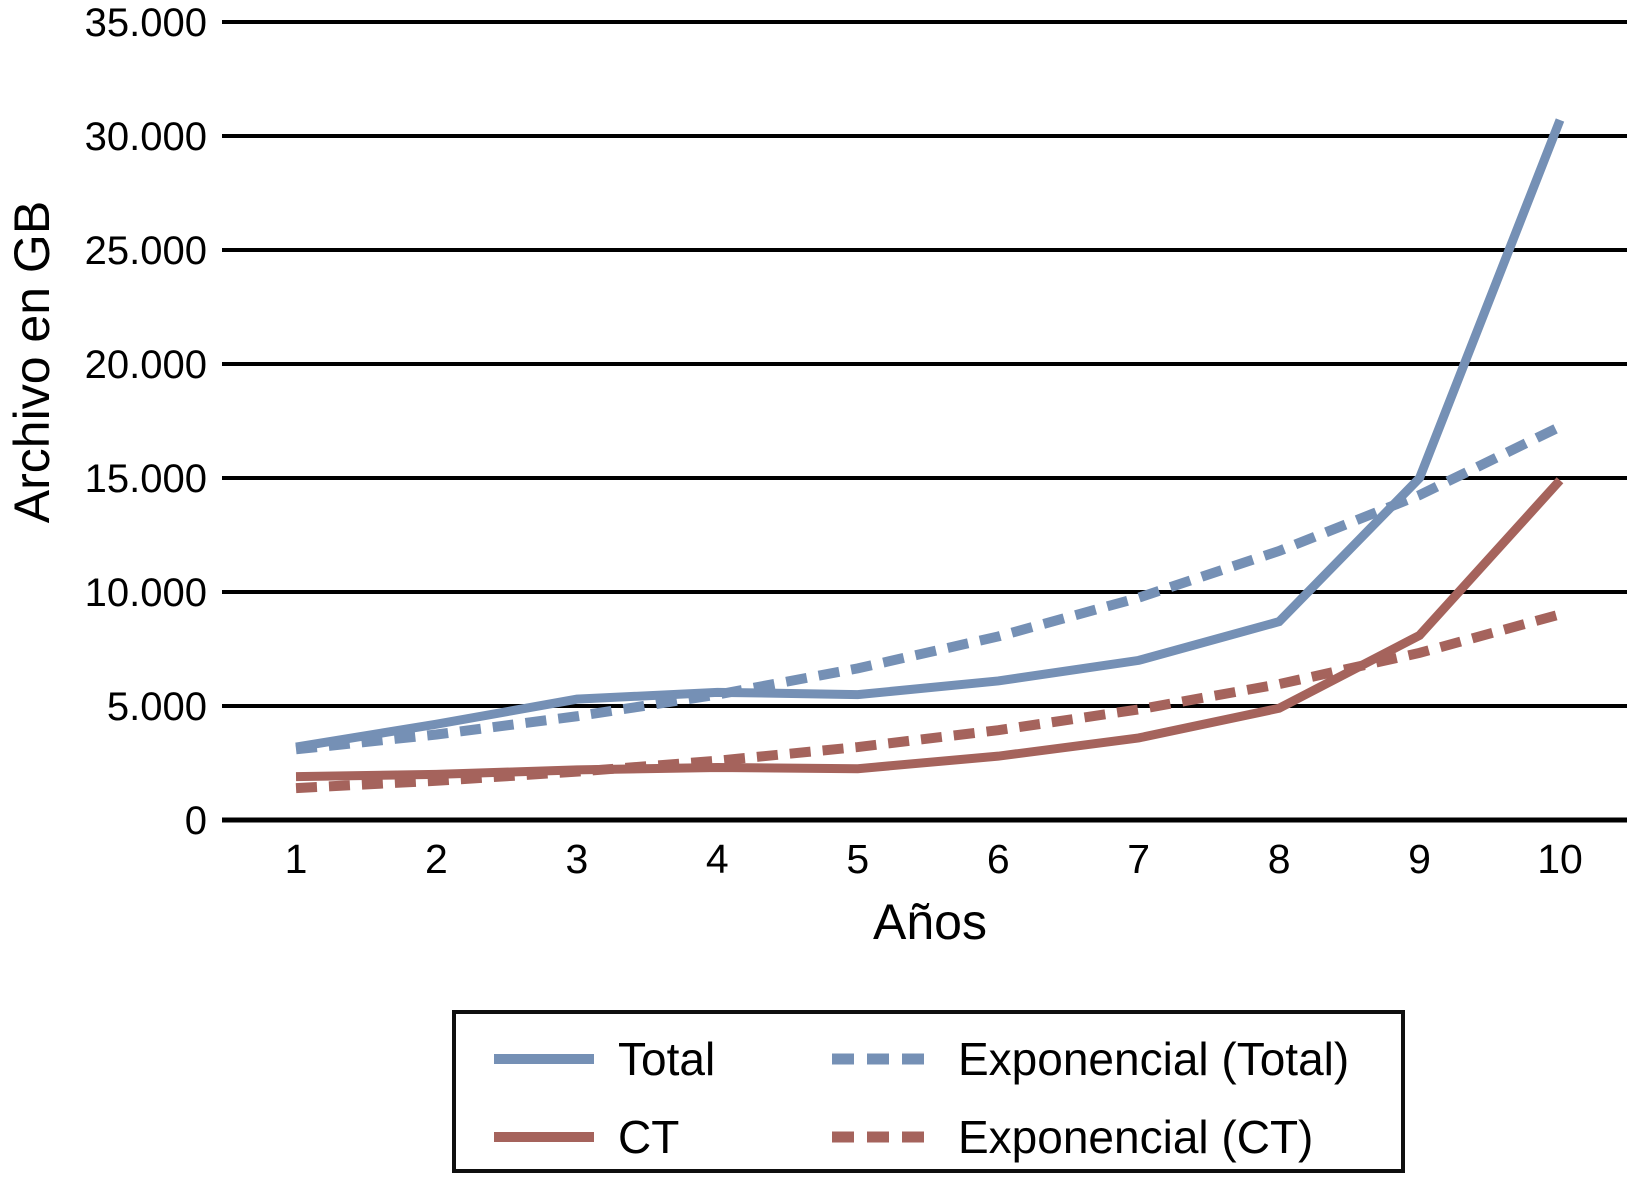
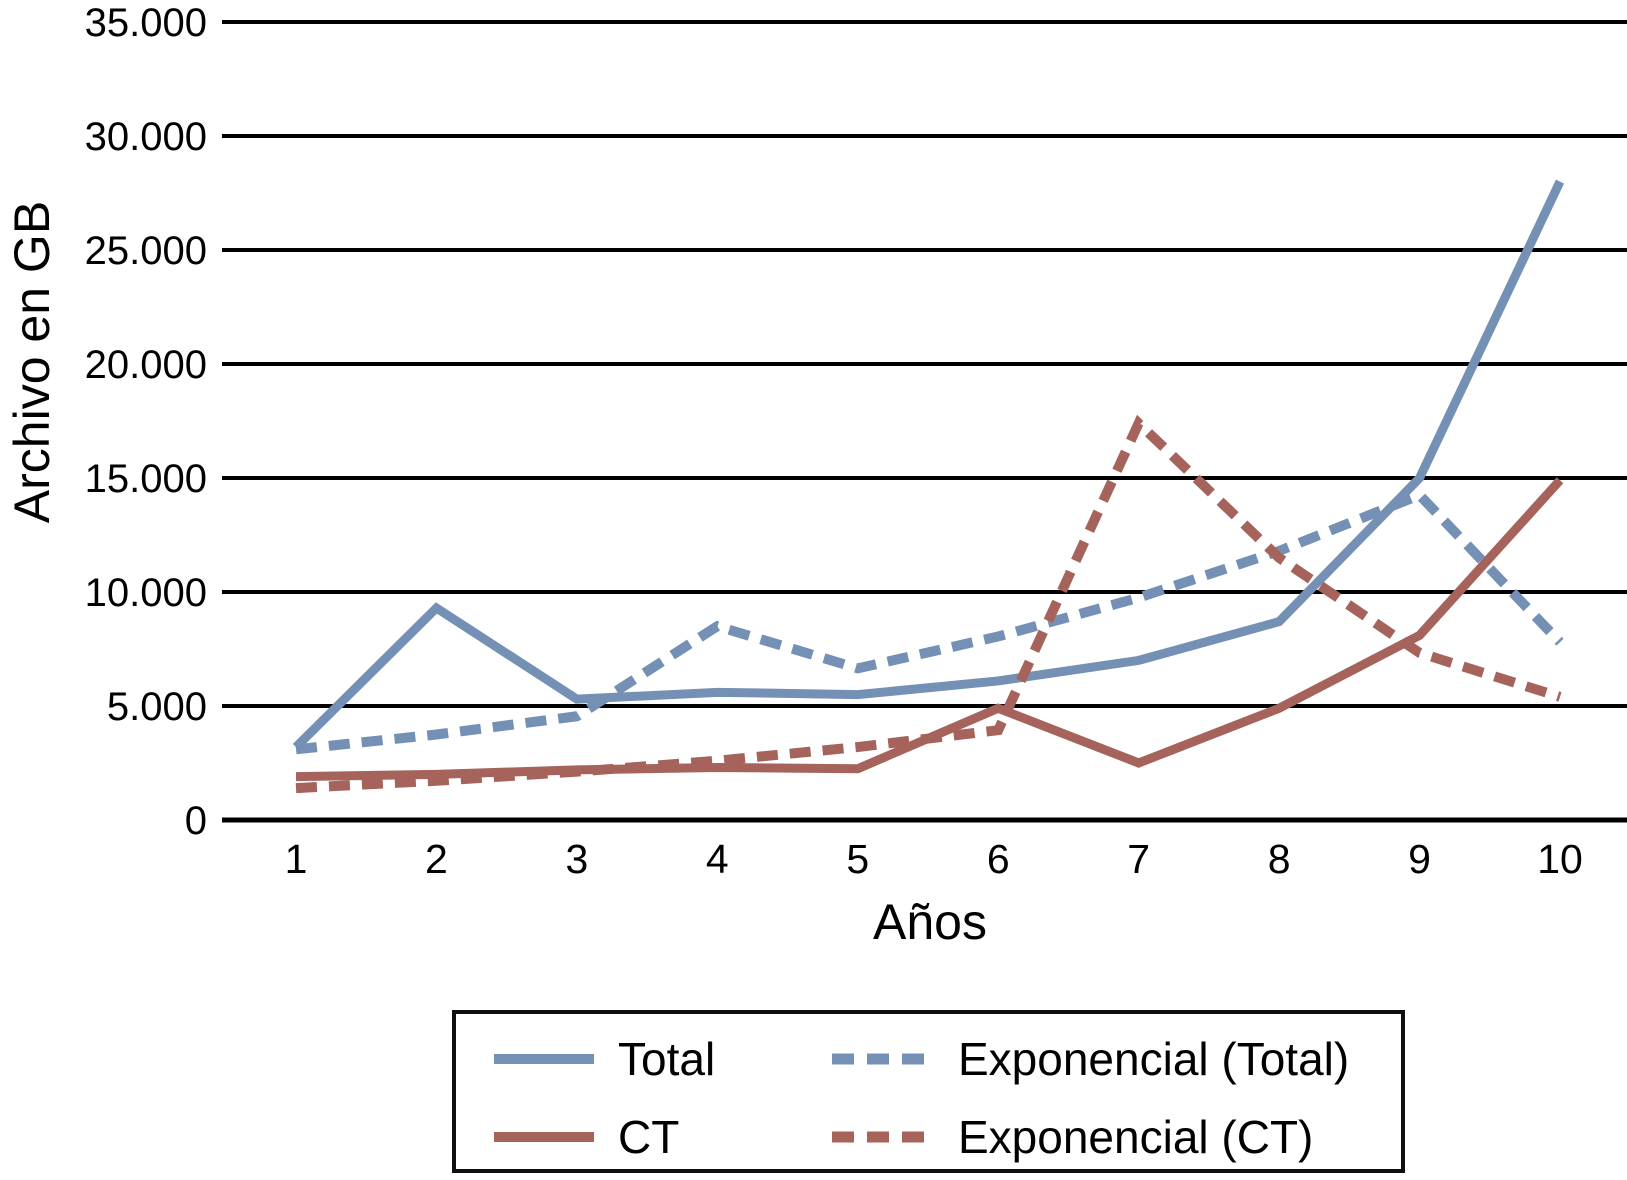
Total/2: 4200 -> 9300
Exponencial (Total)/4: 5500 -> 8500
CT/6: 2800 -> 4900
CT/7: 3600 -> 2500
Exponencial (CT)/7: 4800 -> 17400
Exponencial (CT)/8: 6000 -> 11500
Total/10: 30700 -> 28000
Exponencial (Total)/10: 17200 -> 7800
Exponencial (CT)/10: 9000 -> 5400
